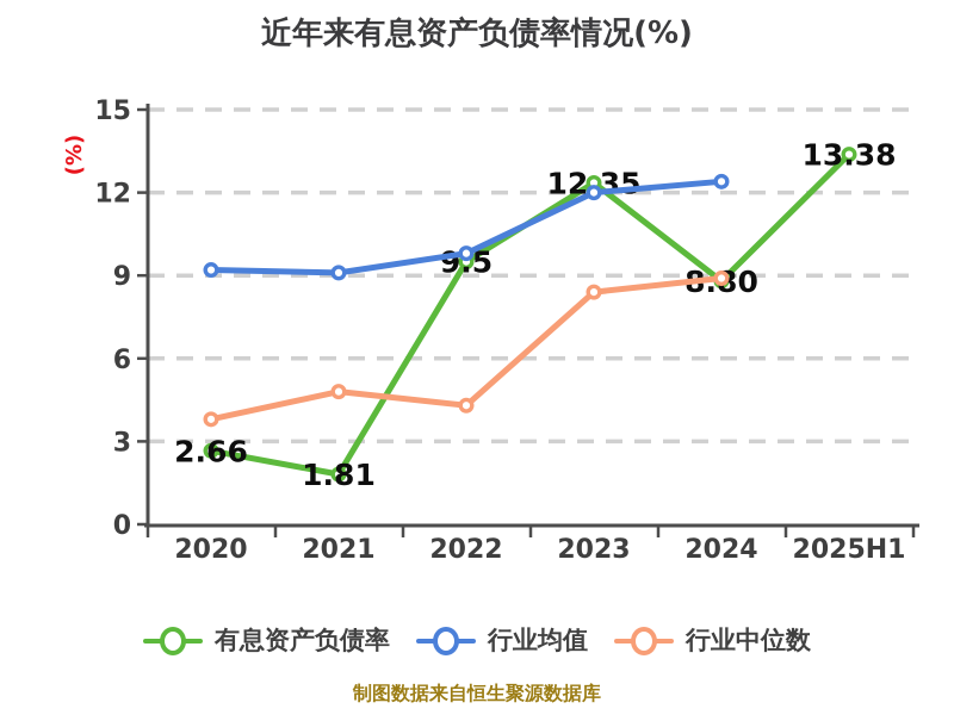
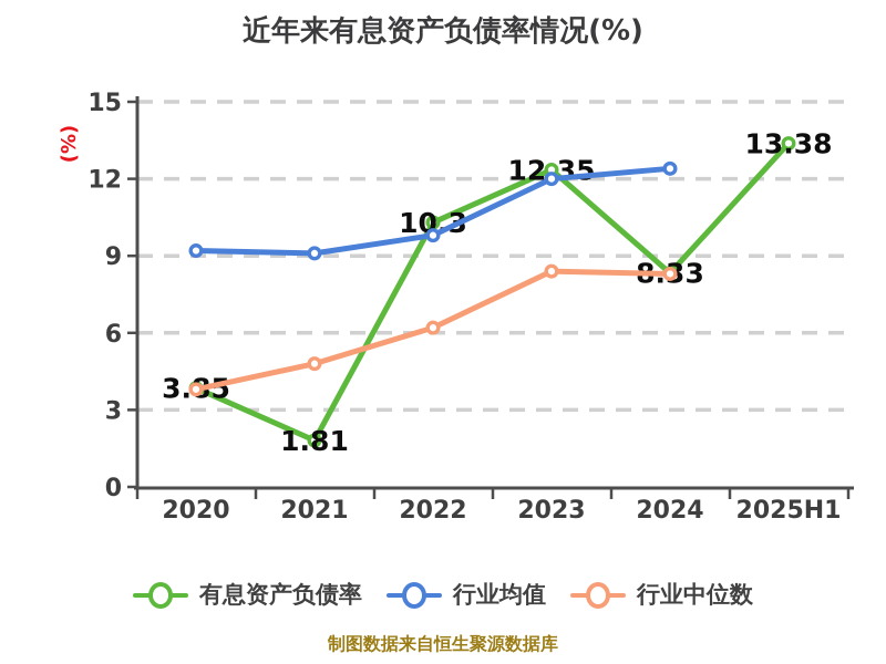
有息资产负债率/2020: 2.66 -> 3.85
有息资产负债率/2022: 9.5 -> 10.3
行业中位数/2022: 4.3 -> 6.2
有息资产负债率/2024: 8.80 -> 8.33
行业中位数/2024: 8.9 -> 8.3
